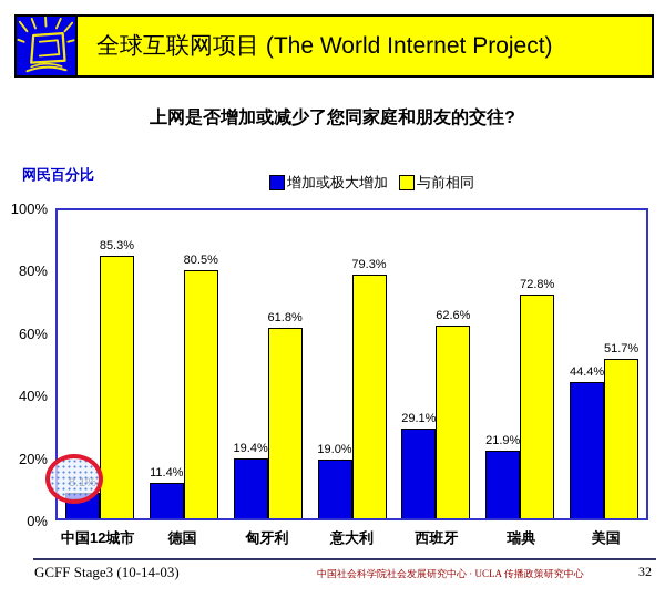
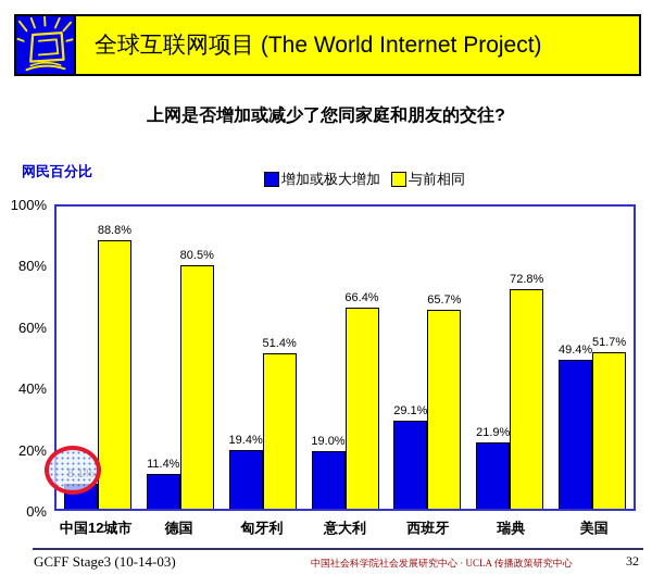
与前相同/中国12城市: 85.3% -> 88.8%
与前相同/匈牙利: 61.8% -> 51.4%
与前相同/意大利: 79.3% -> 66.4%
与前相同/西班牙: 62.6% -> 65.7%
增加或极大增加/美国: 44.4% -> 49.4%
